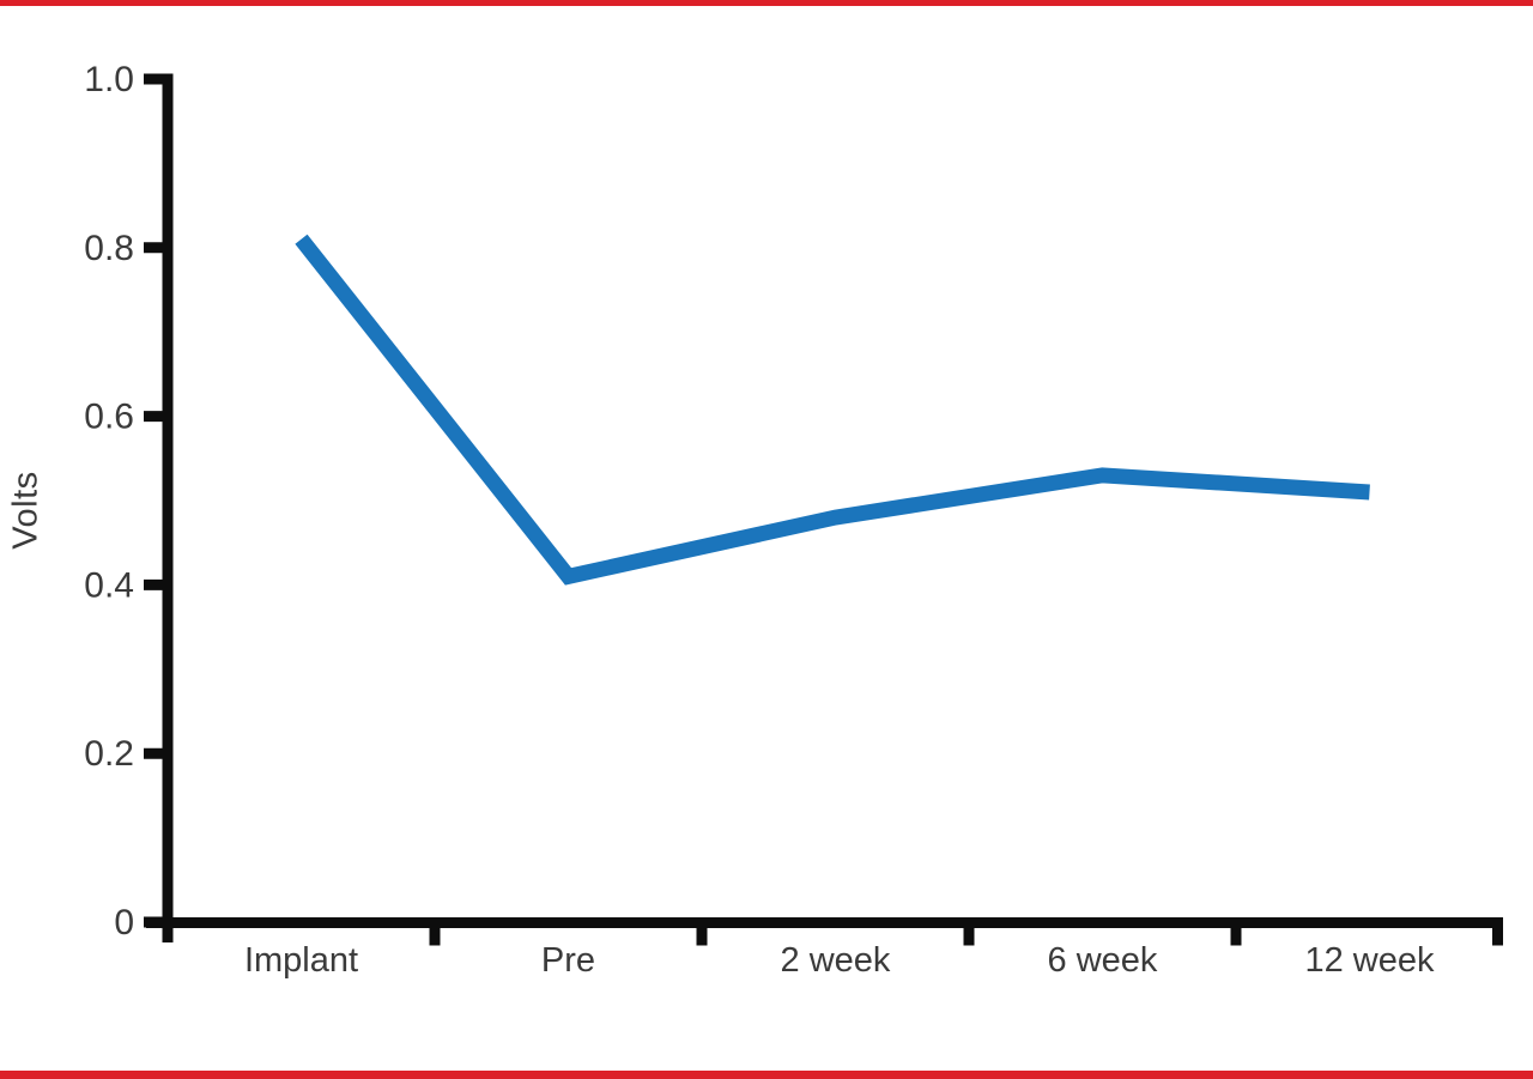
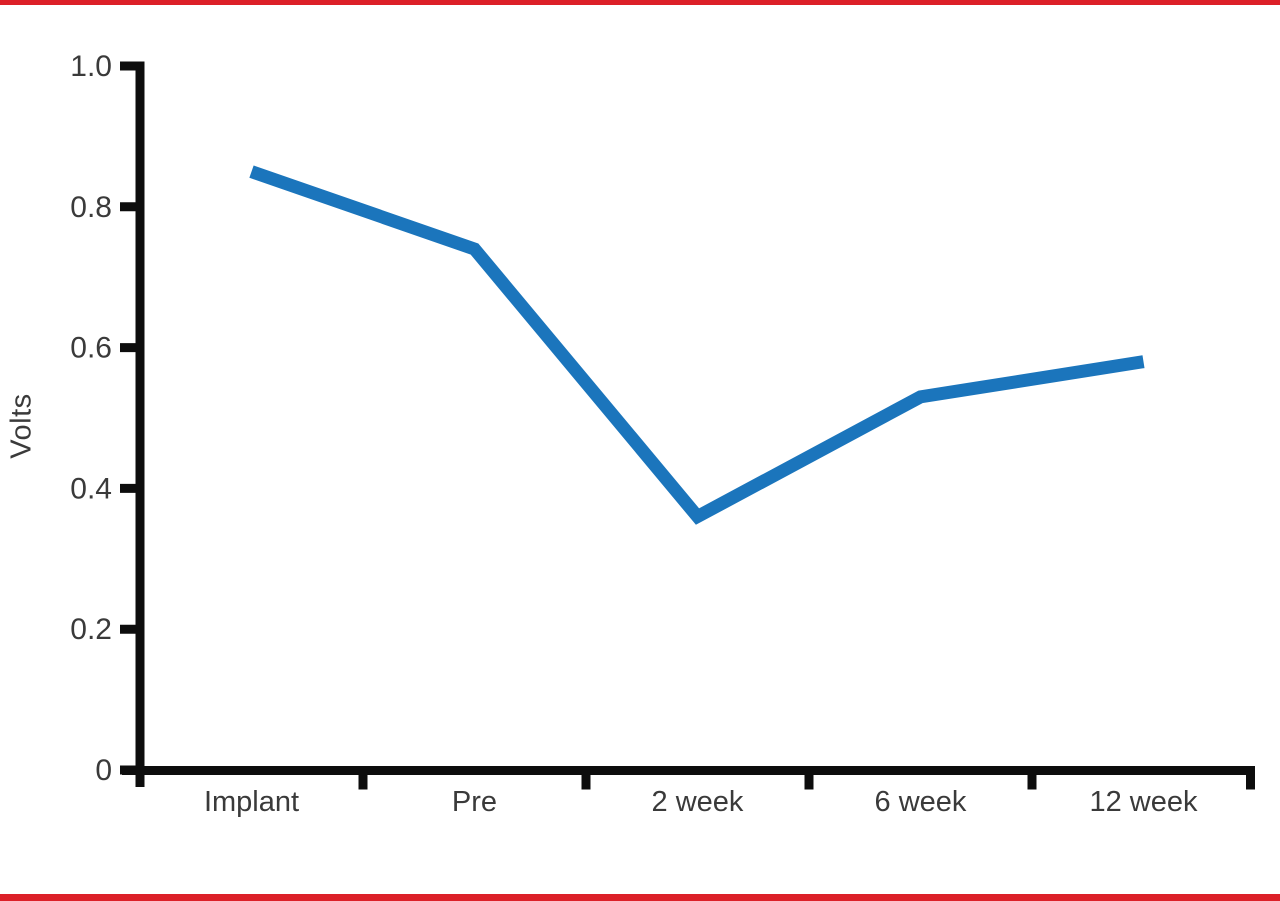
Implant: 0.81 -> 0.85
Pre: 0.41 -> 0.74
2 week: 0.48 -> 0.36
12 week: 0.51 -> 0.58
